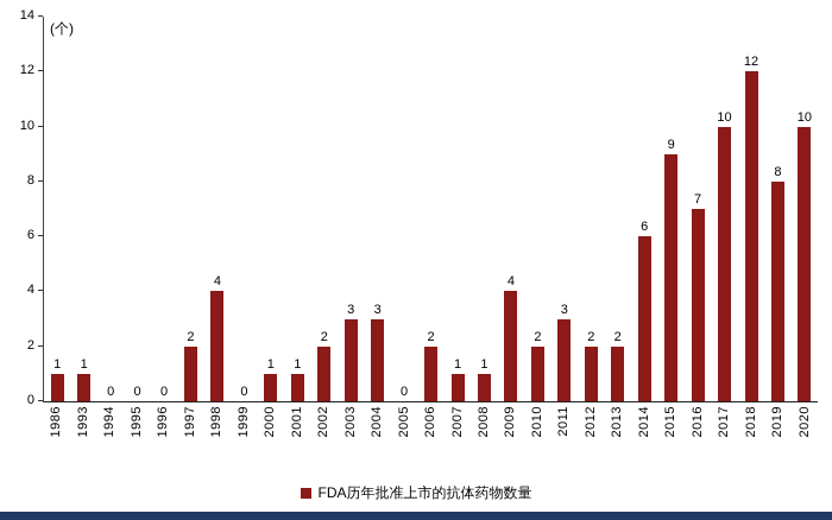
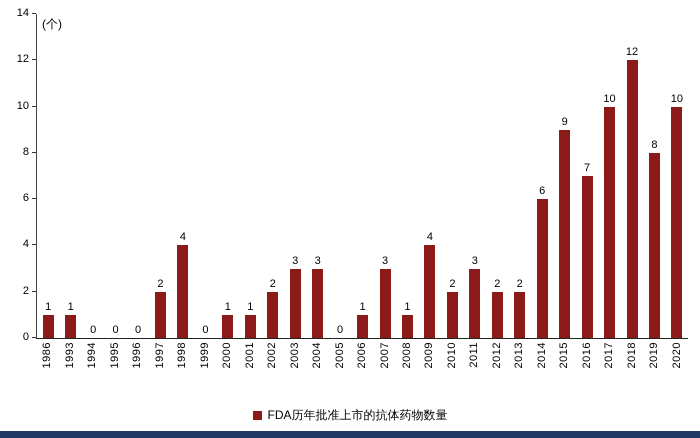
2006: 2 -> 1
2007: 1 -> 3
